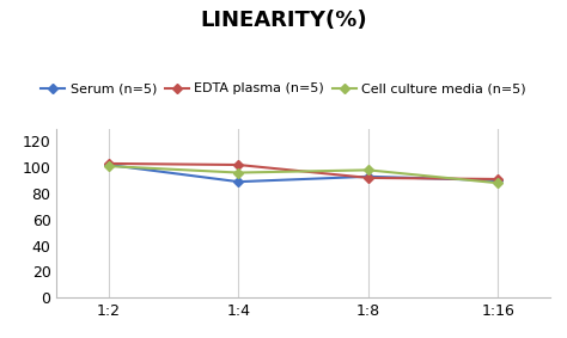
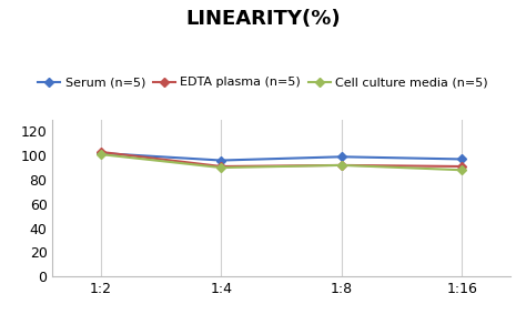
Serum (n=5)/1:4: 89 -> 96
EDTA plasma (n=5)/1:4: 102 -> 91
Cell culture media (n=5)/1:4: 96 -> 90
Serum (n=5)/1:8: 93 -> 99
Cell culture media (n=5)/1:8: 98 -> 92
Serum (n=5)/1:16: 90 -> 97
